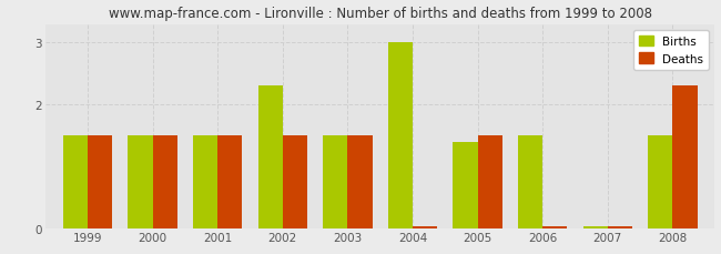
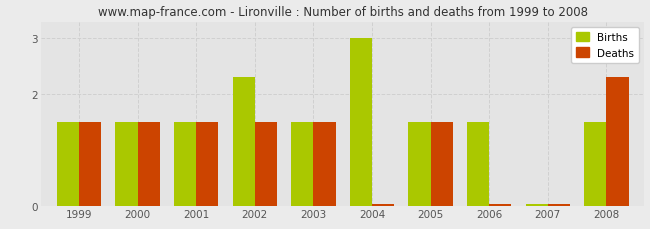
Births/2005: 1.40 -> 1.50
